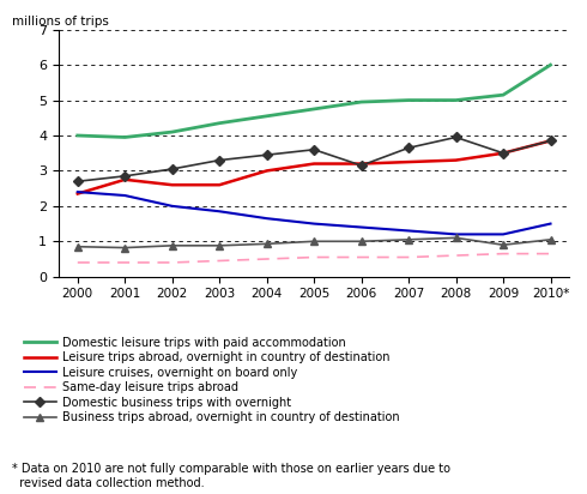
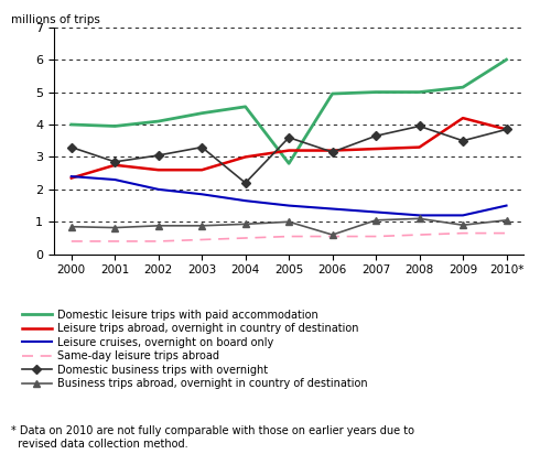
Domestic business trips with overnight/2000: 2.70 -> 3.30
Domestic business trips with overnight/2004: 3.45 -> 2.20
Domestic leisure trips with paid accommodation/2005: 4.75 -> 2.80
Business trips abroad, overnight in country of destination/2006: 1.00 -> 0.60
Leisure trips abroad, overnight in country of destination/2009: 3.50 -> 4.20
